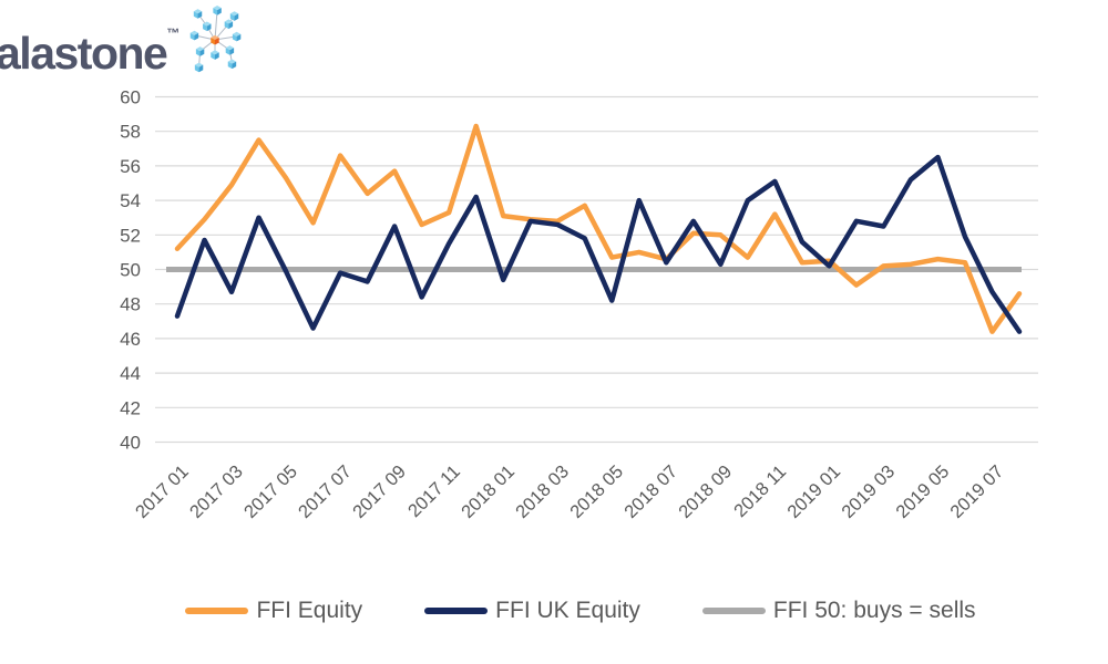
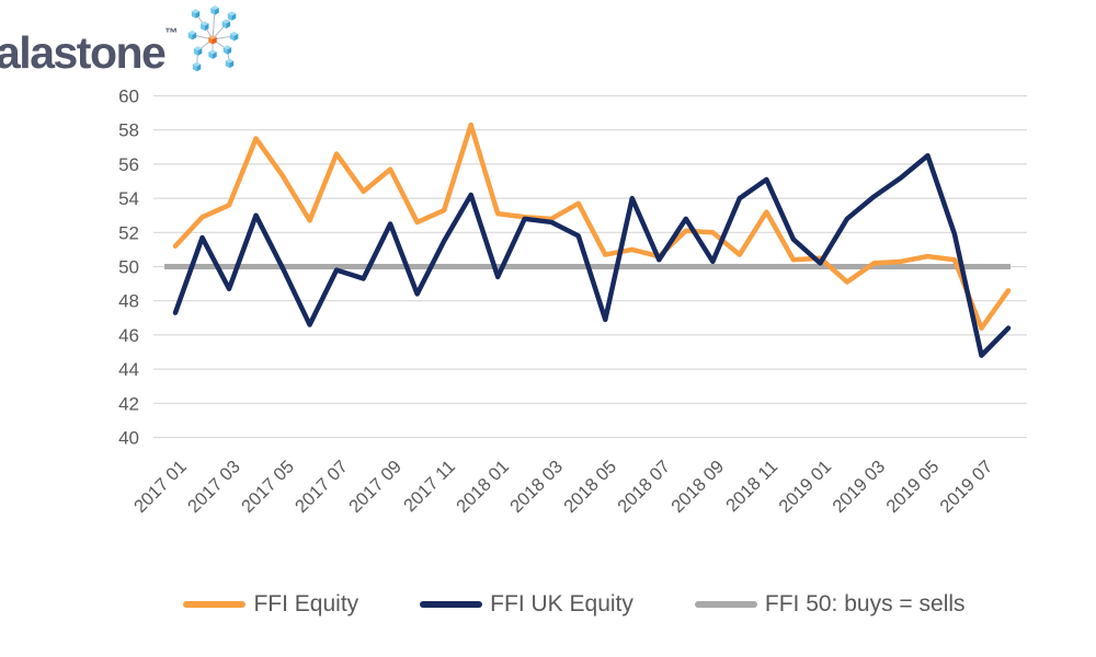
FFI Equity/2017 03: 54.9 -> 53.6
FFI UK Equity/2018 05: 48.2 -> 46.9
FFI UK Equity/2019 03: 52.5 -> 54.1
FFI UK Equity/2019 07: 48.7 -> 44.8
